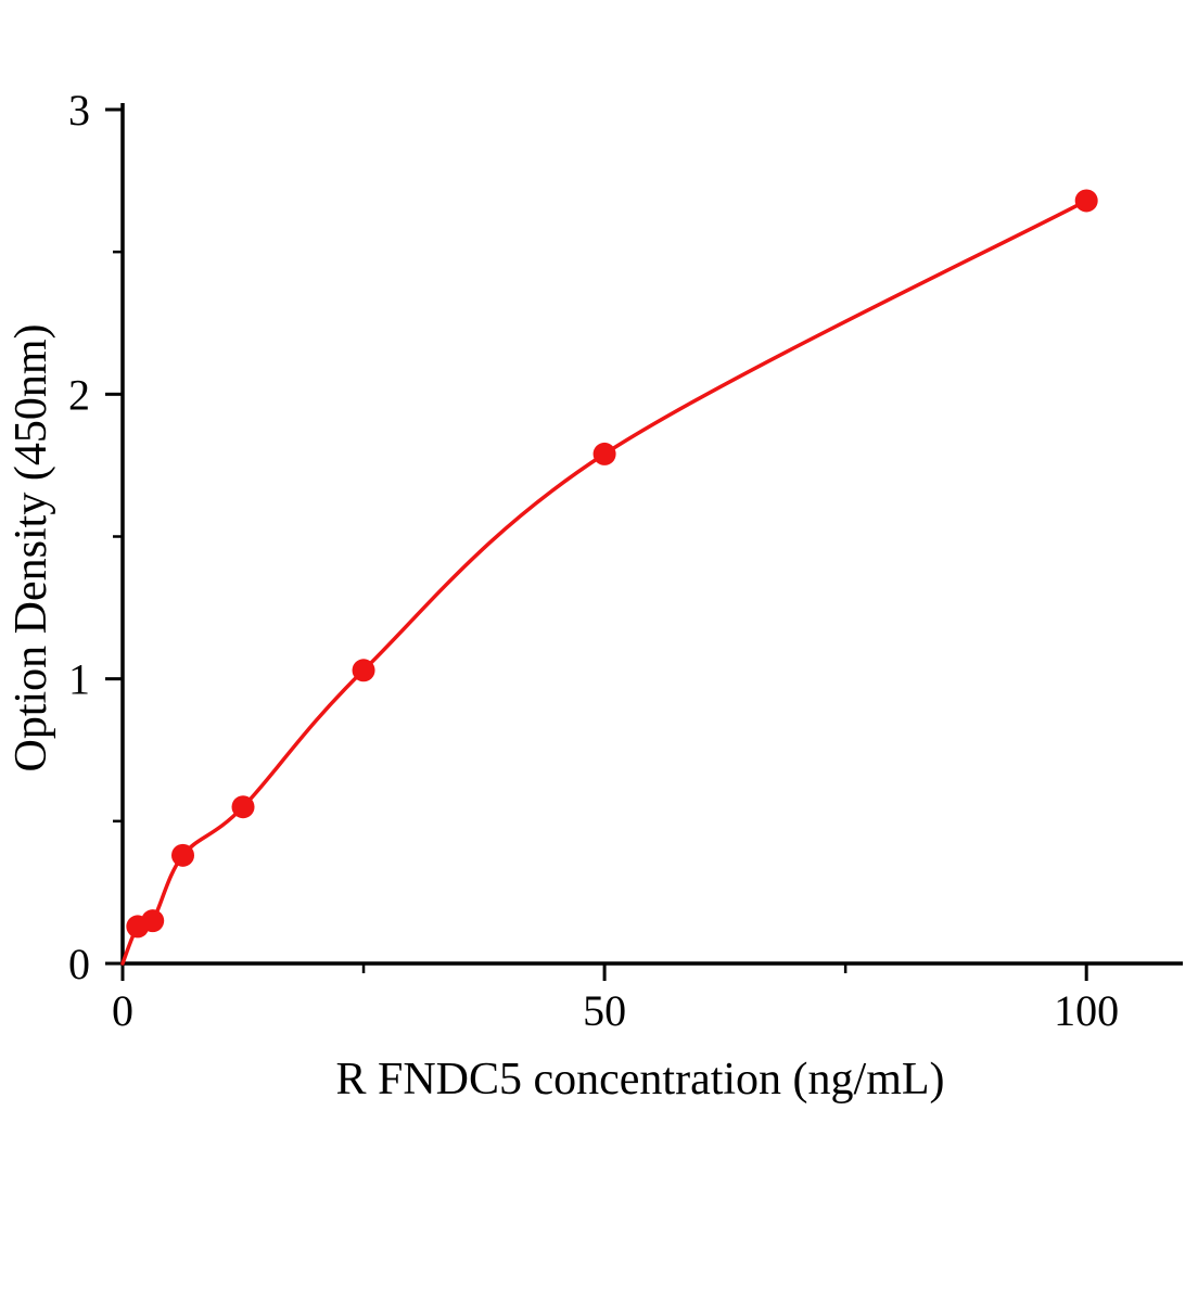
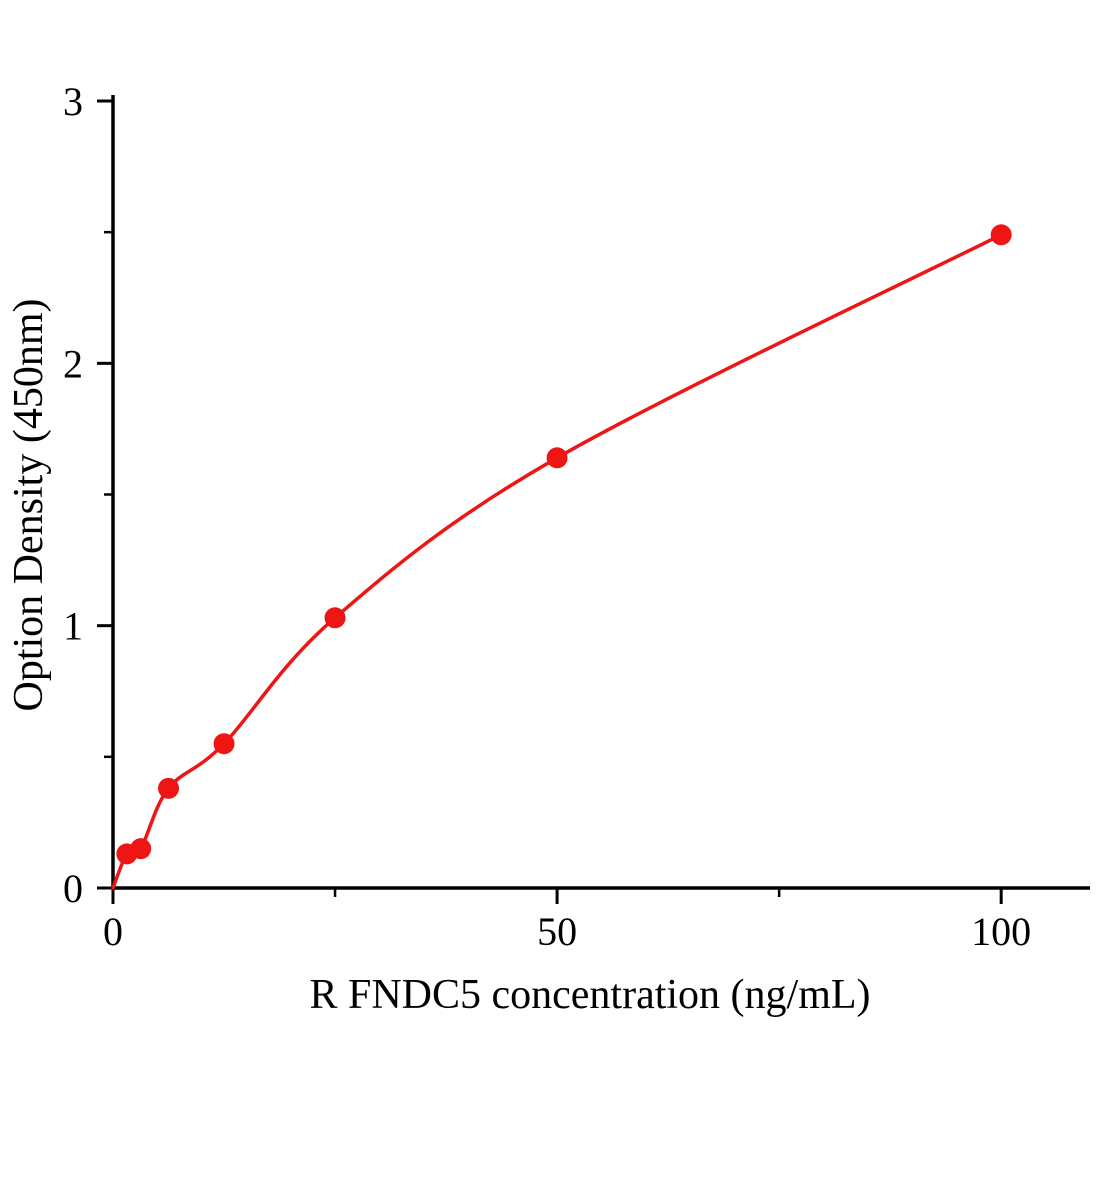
50: 1.79 -> 1.64
100: 2.68 -> 2.49
